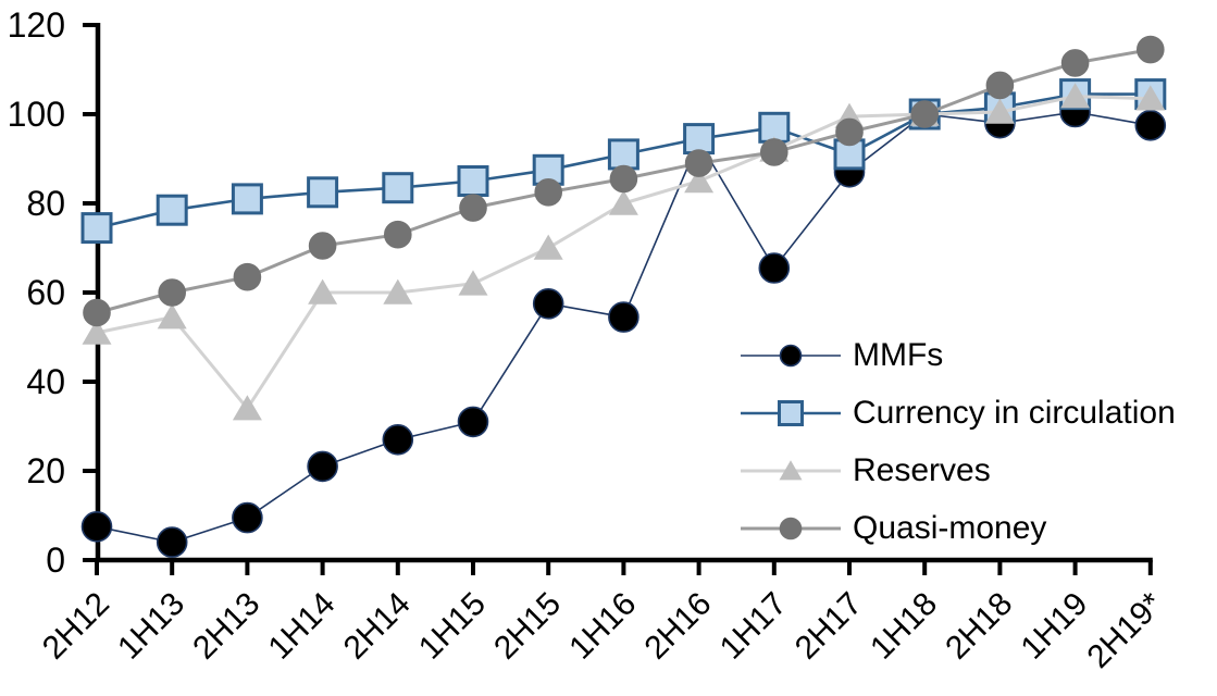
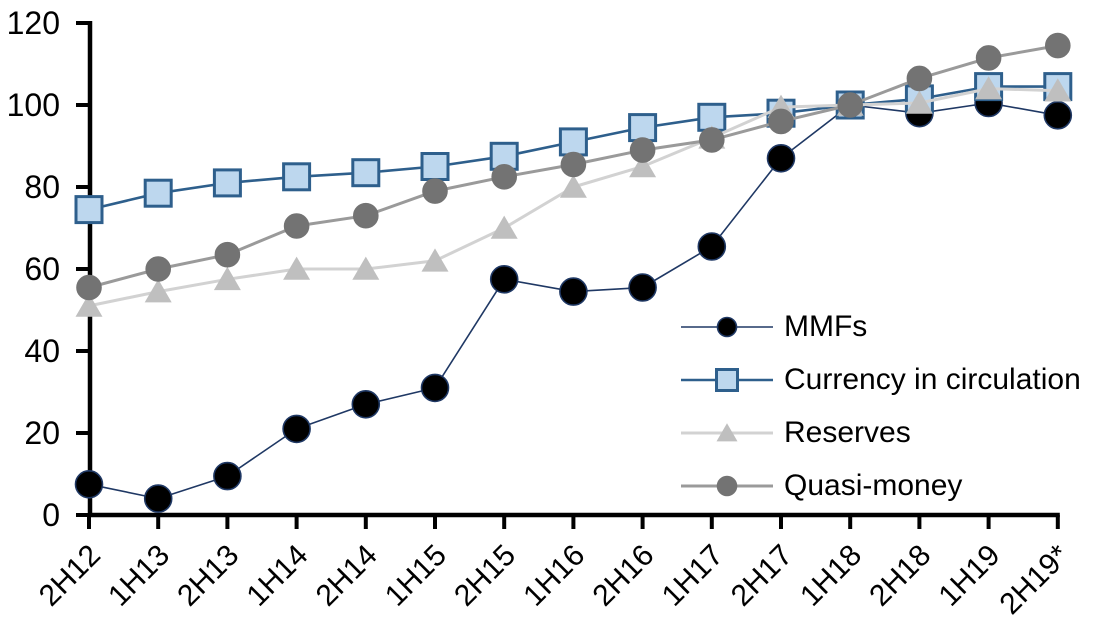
Reserves/2H13: 34 -> 58
MMFs/2H16: 94 -> 56
Currency in circulation/2H17: 91 -> 98
